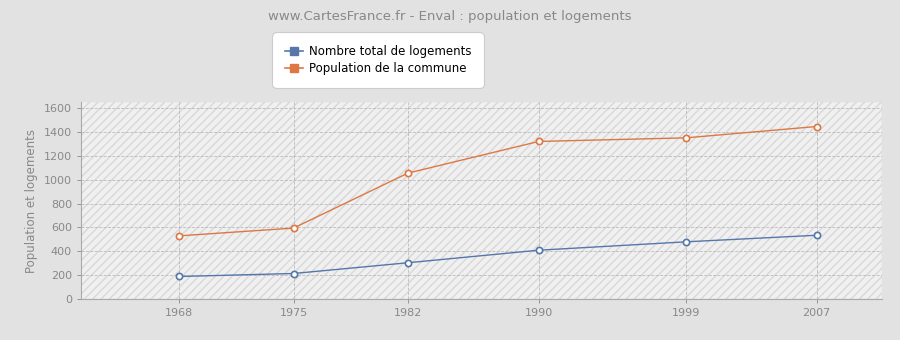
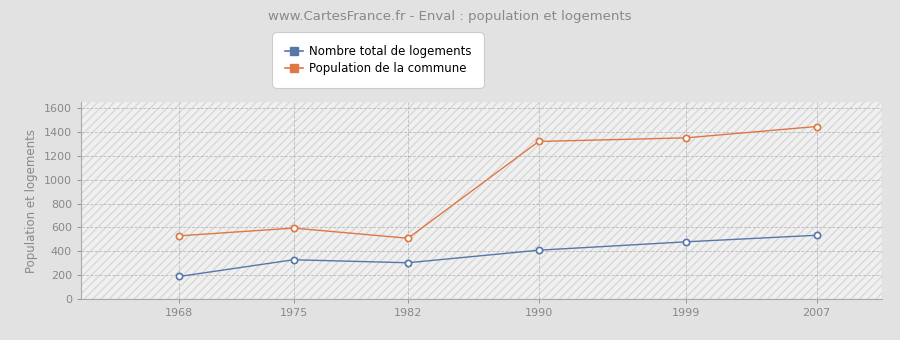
Nombre total de logements/1975: 220 -> 330
Population de la commune/1982: 1060 -> 510
